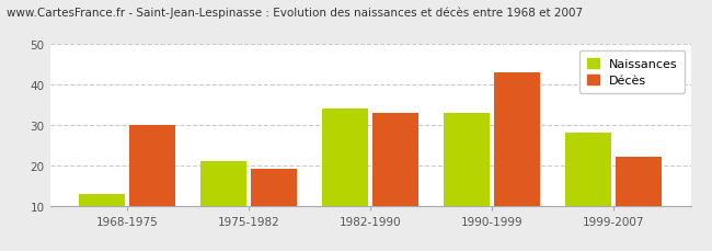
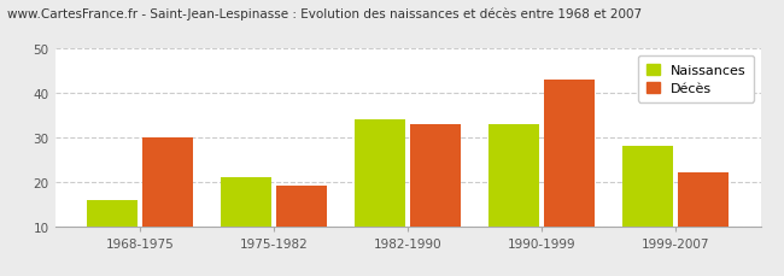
Naissances/1968-1975: 13 -> 16
